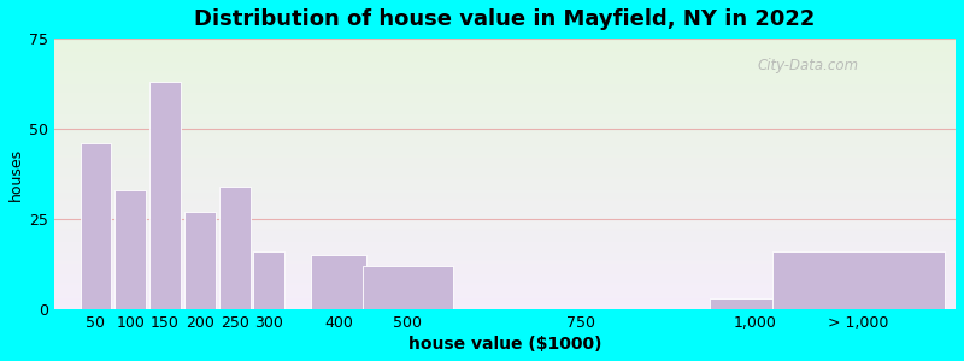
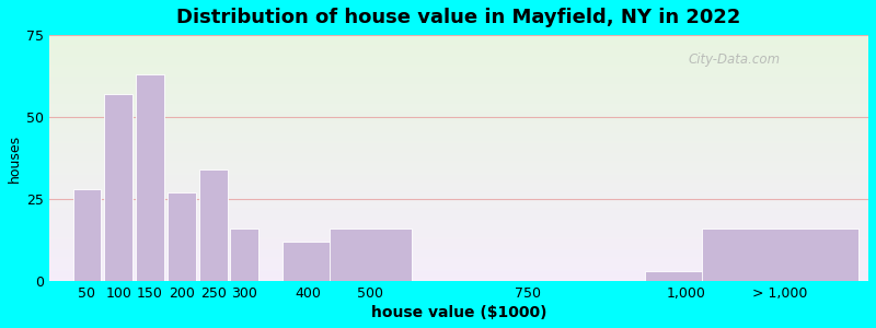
50: 46 -> 28
100: 33 -> 57
400: 15 -> 12
500: 12 -> 16
